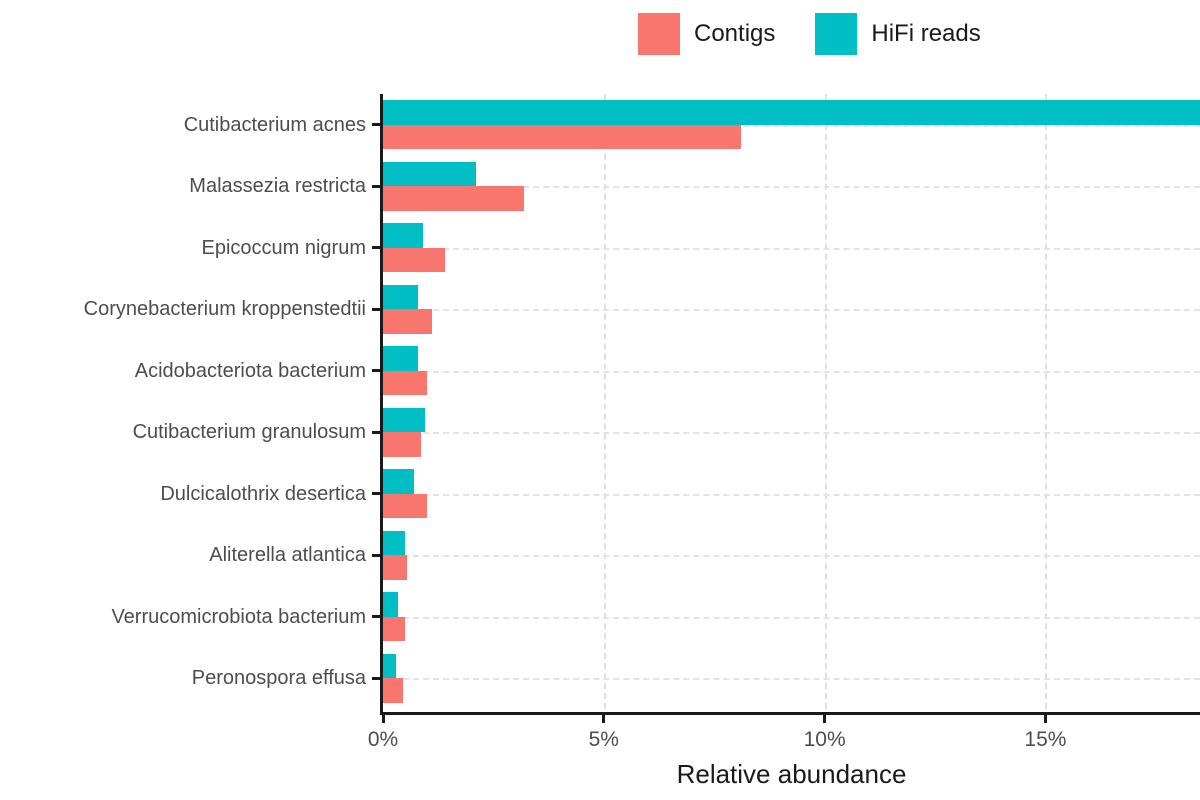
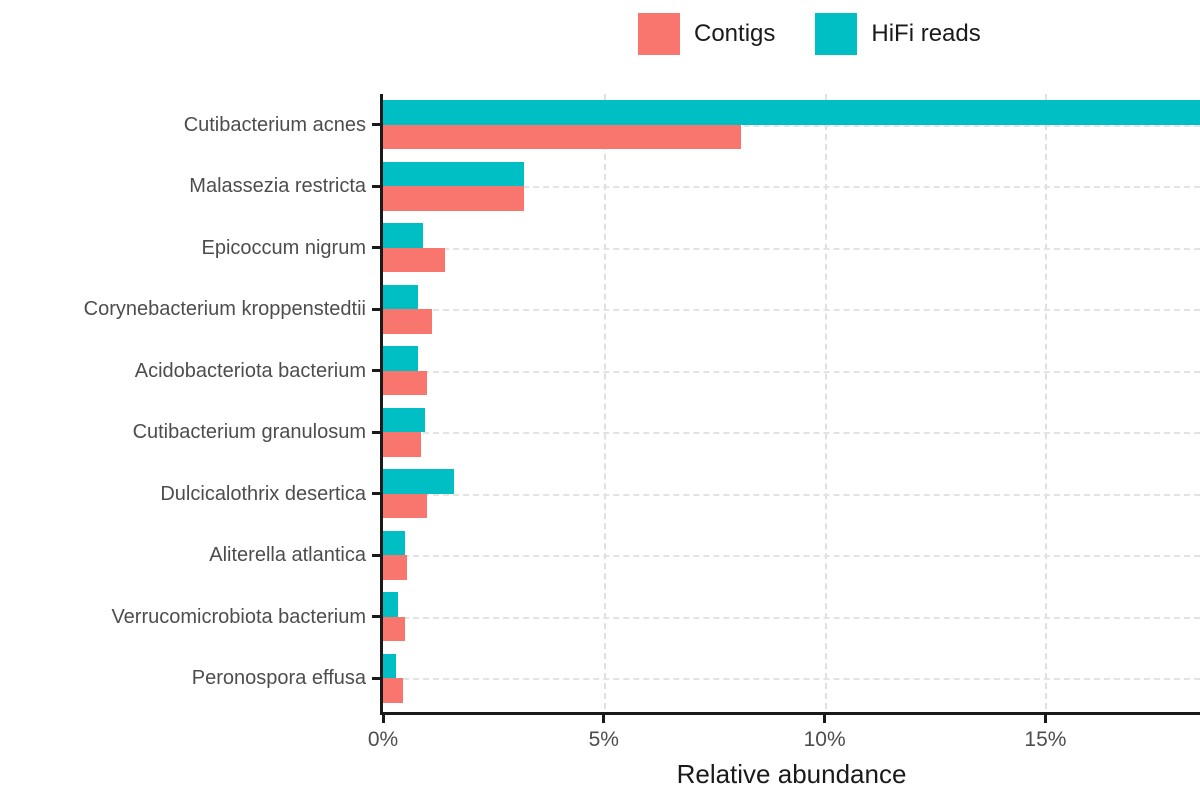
HiFi reads/Malassezia restricta: 2.1% -> 3.2%
HiFi reads/Dulcicalothrix desertica: 0.7% -> 1.6%
